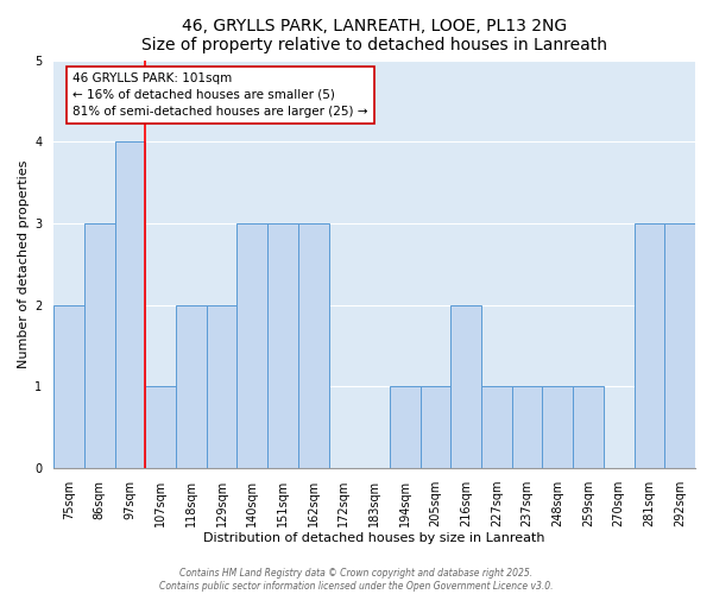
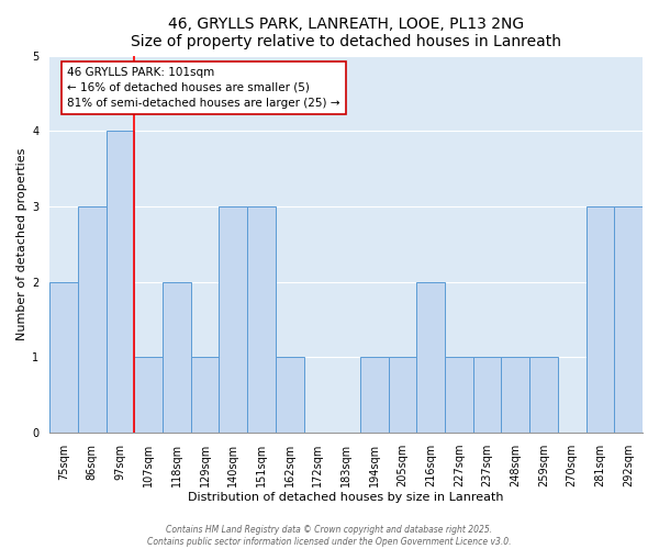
129sqm: 2 -> 1
162sqm: 3 -> 1
